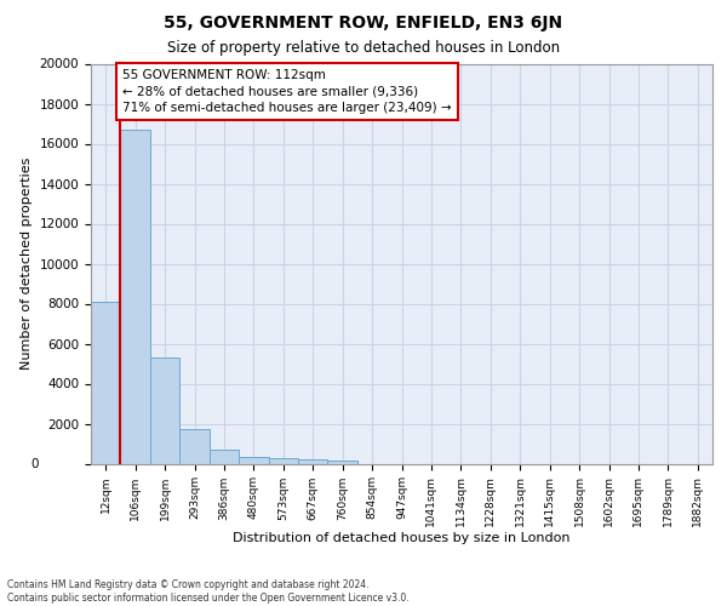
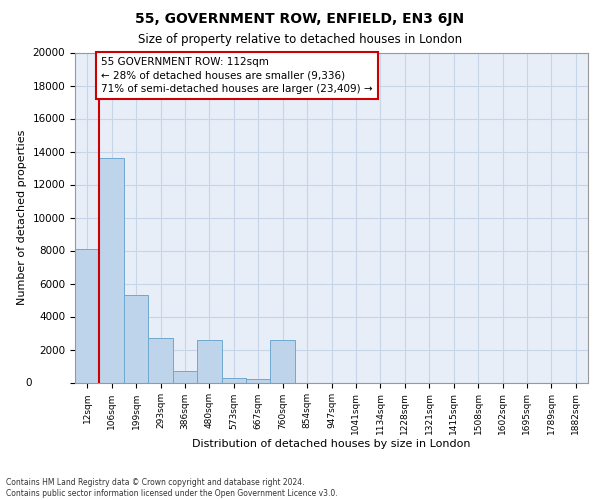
106sqm: 16700 -> 13600
293sqm: 1800 -> 2700
480sqm: 400 -> 2600
760sqm: 200 -> 2600
